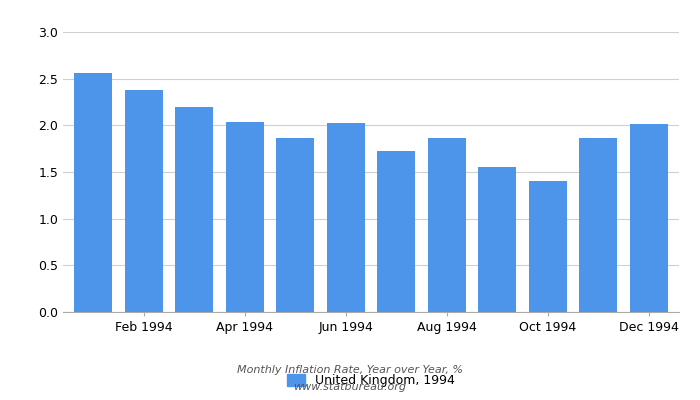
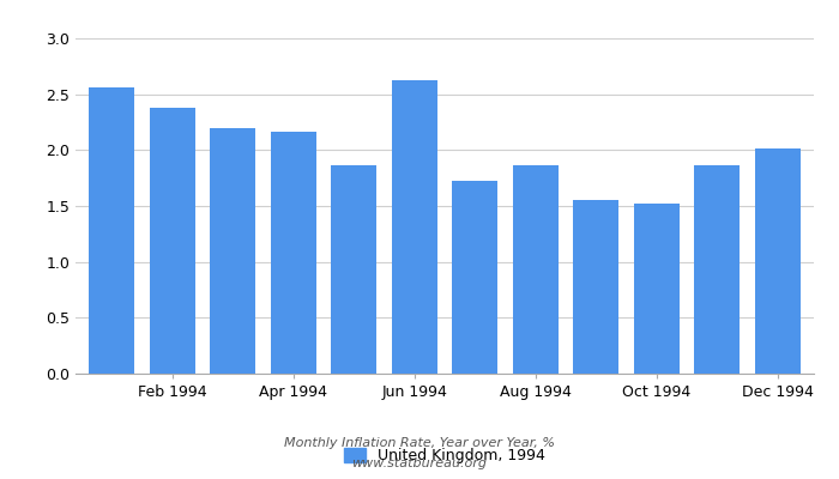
Apr 1994: 2.04 -> 2.16
Jun 1994: 2.03 -> 2.62
Oct 1994: 1.40 -> 1.52
